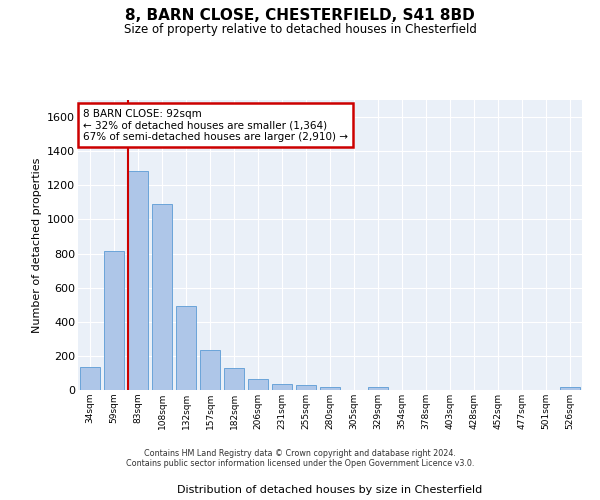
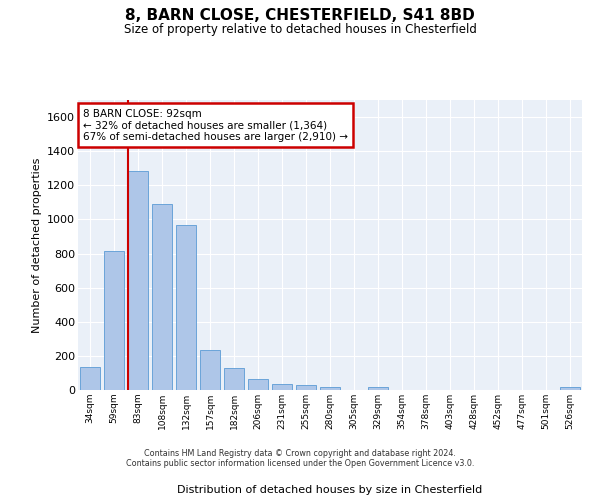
132sqm: 490 -> 970
